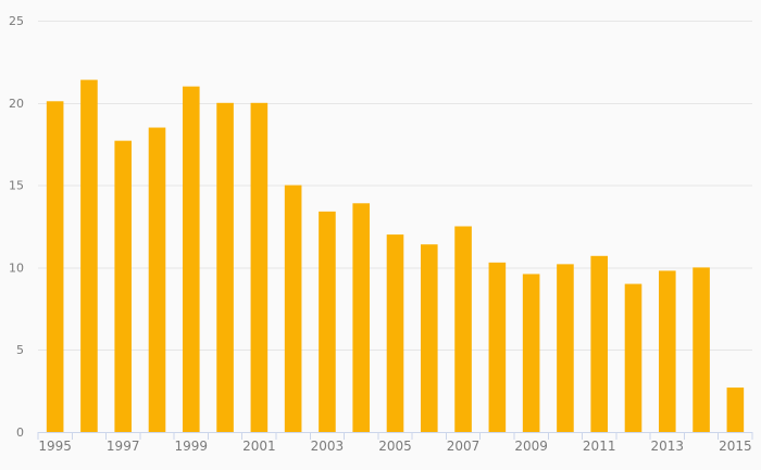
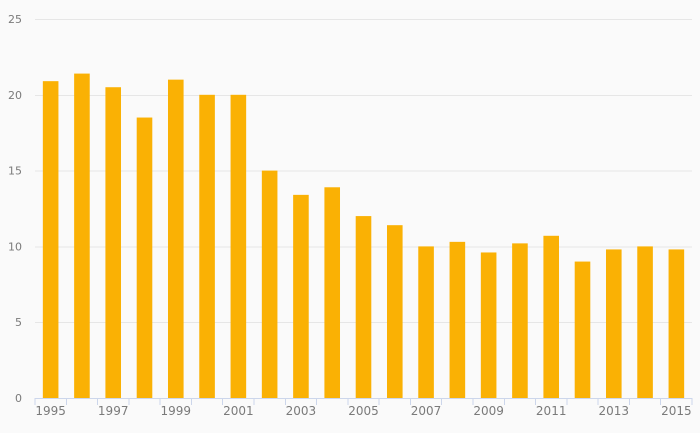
1995: 20.1 -> 20.9
1997: 17.7 -> 20.5
2007: 12.5 -> 10.0
2015: 2.7 -> 9.8
